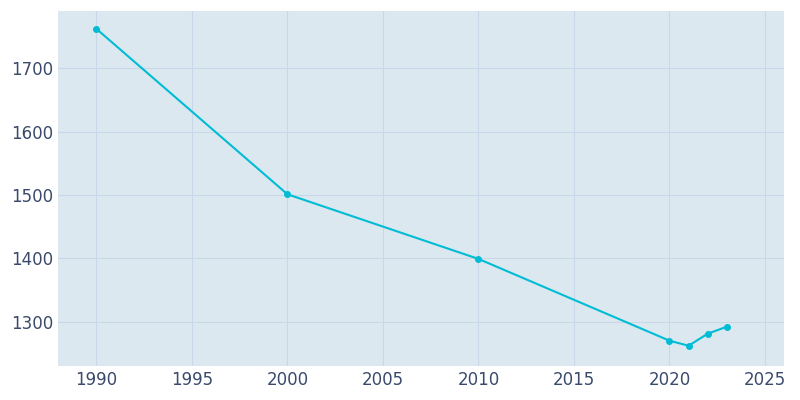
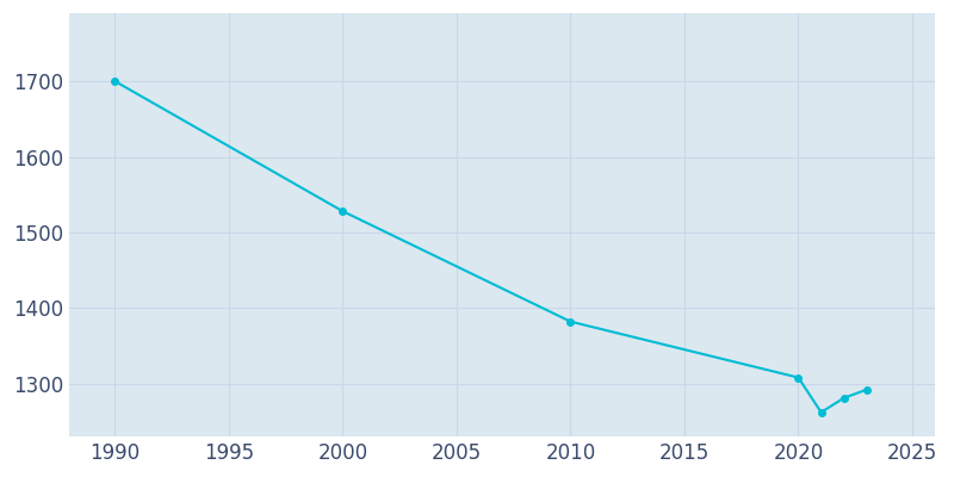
1990: 1762 -> 1700
2000: 1501 -> 1528
2010: 1399 -> 1382
2020: 1270 -> 1308
